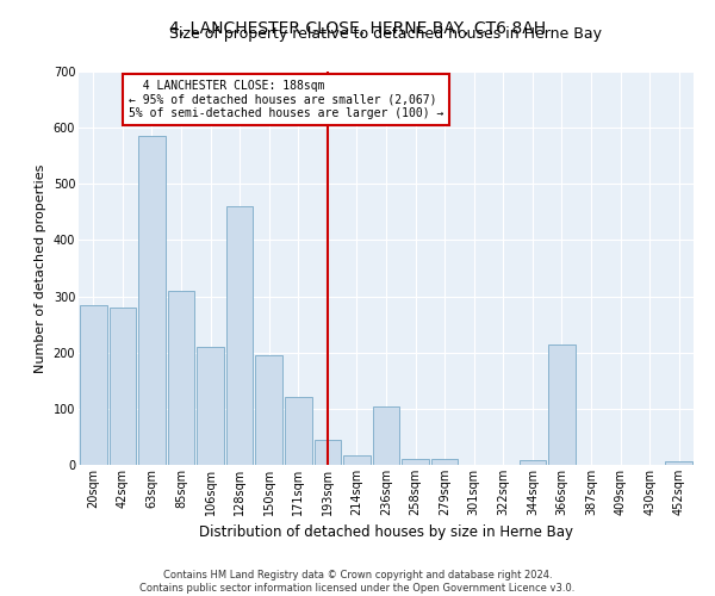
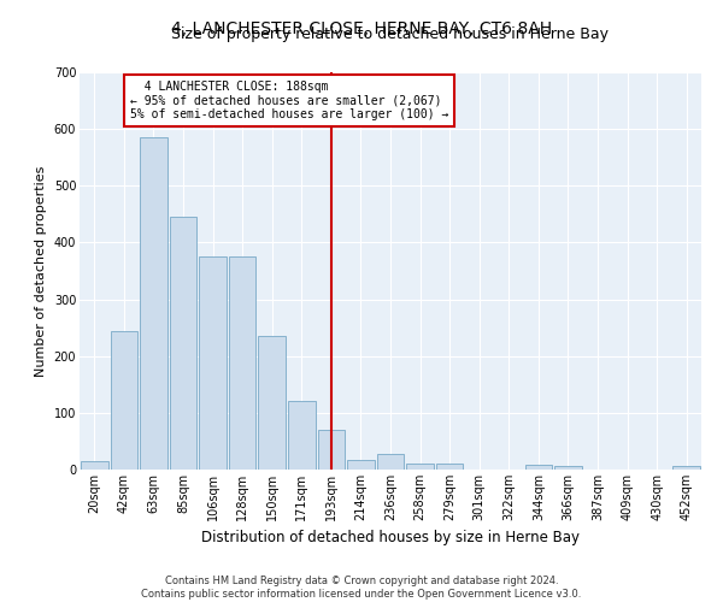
20sqm: 285 -> 15
42sqm: 280 -> 245
85sqm: 310 -> 445
106sqm: 210 -> 375
128sqm: 460 -> 375
150sqm: 195 -> 235
193sqm: 45 -> 70
236sqm: 105 -> 28
366sqm: 215 -> 6
